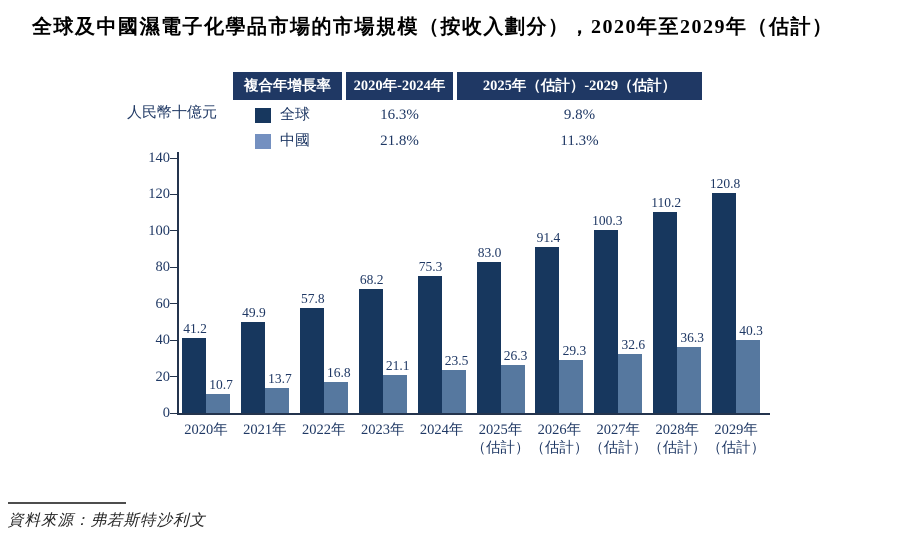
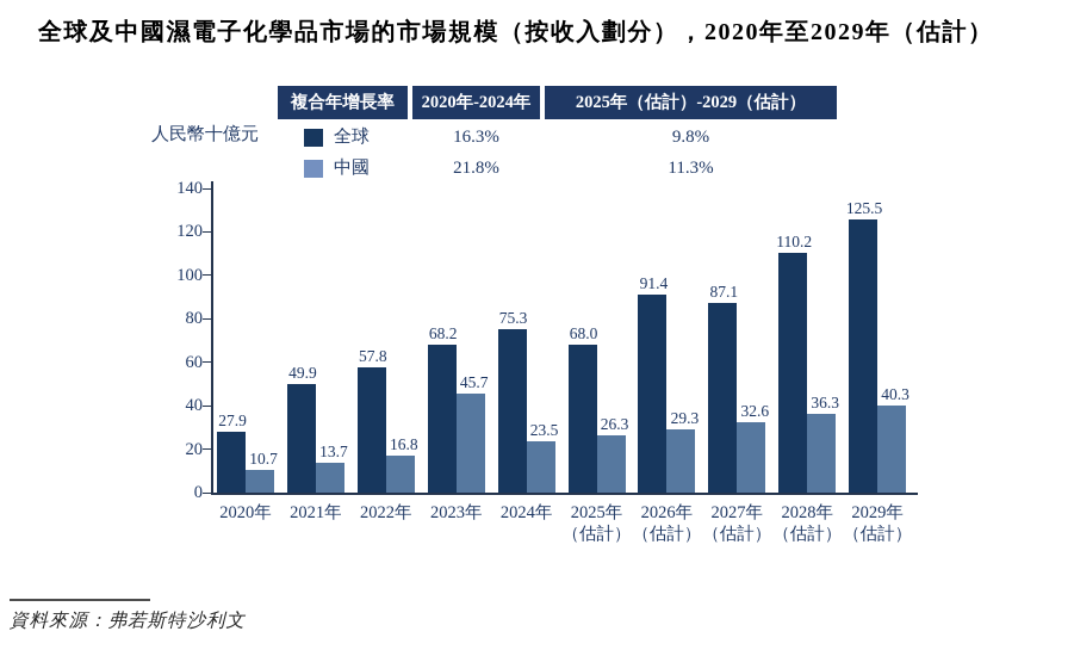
全球/2020年: 41.2 -> 27.9
中國/2023年: 21.1 -> 45.7
全球/2025年: 83.0 -> 68.0
全球/2027年: 100.3 -> 87.1
全球/2029年: 120.8 -> 125.5
